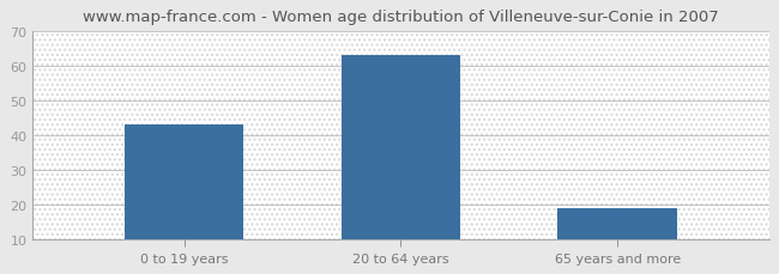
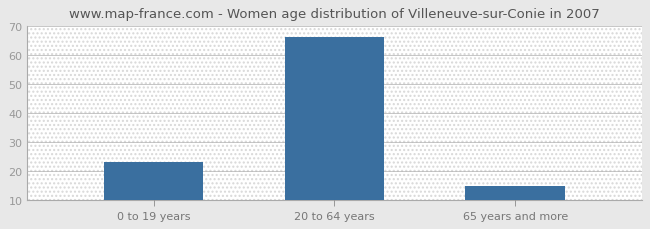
0 to 19 years: 43 -> 23
20 to 64 years: 63 -> 66
65 years and more: 19 -> 15
